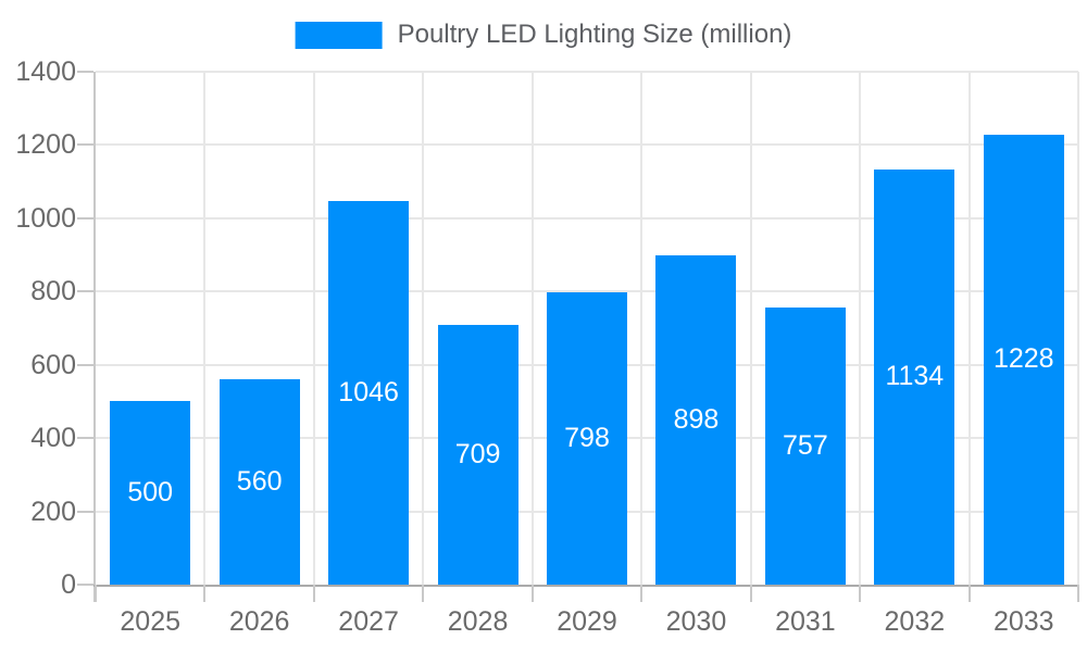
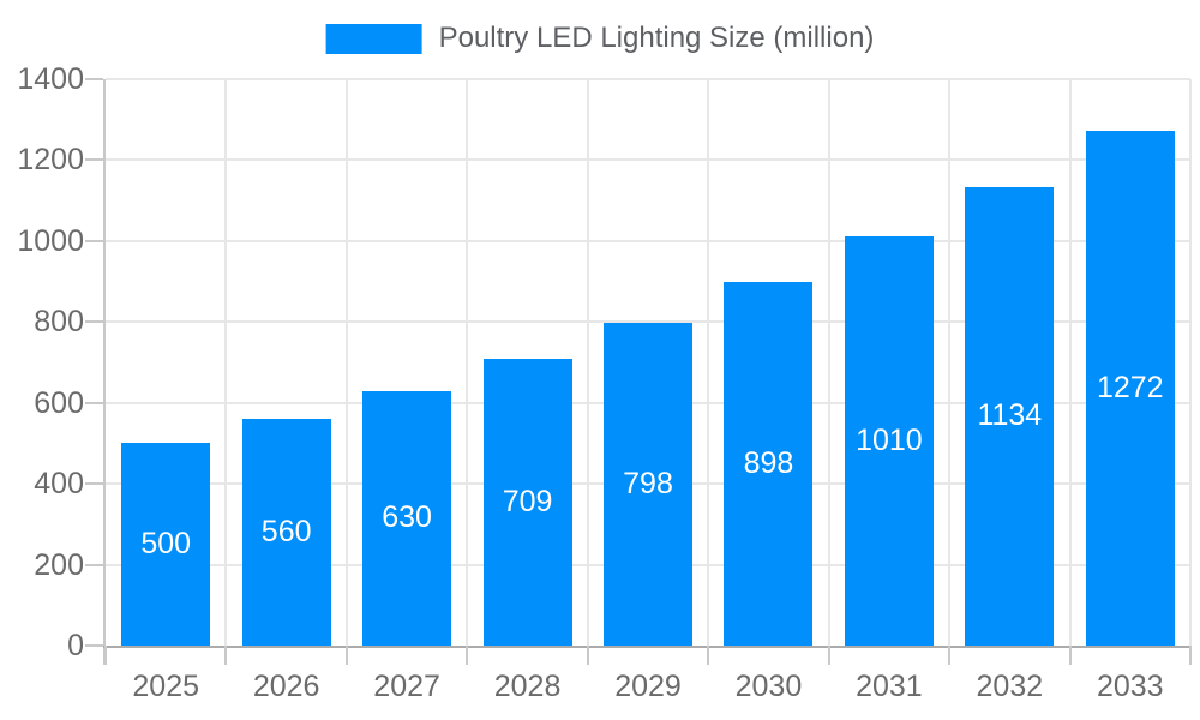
2027: 1046 -> 630
2031: 757 -> 1010
2033: 1228 -> 1272
